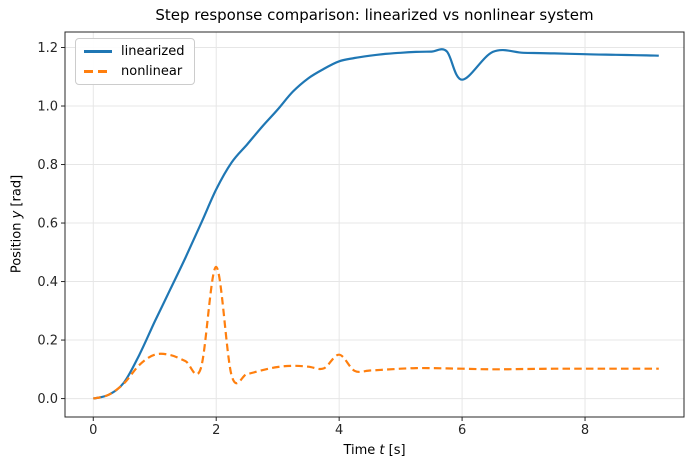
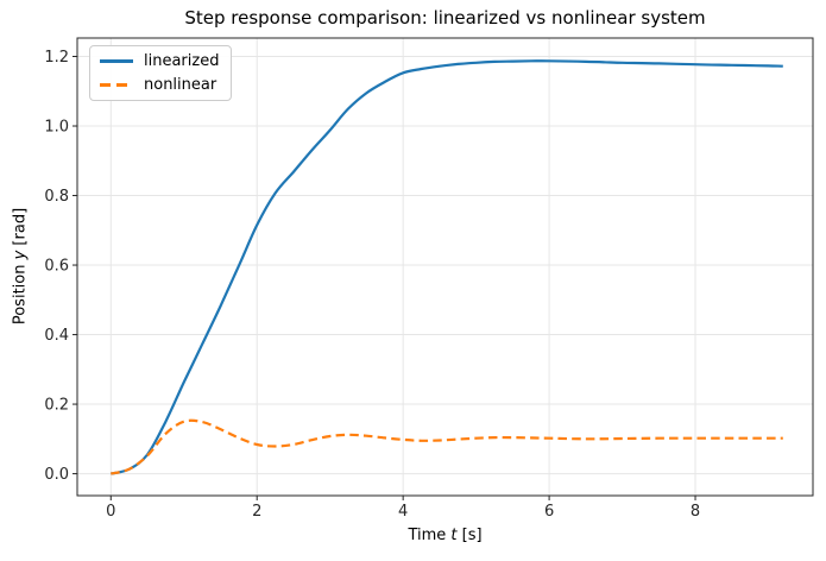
nonlinear/2: 0.45 -> 0.08
nonlinear/4: 0.15 -> 0.10
linearized/6: 1.09 -> 1.19
